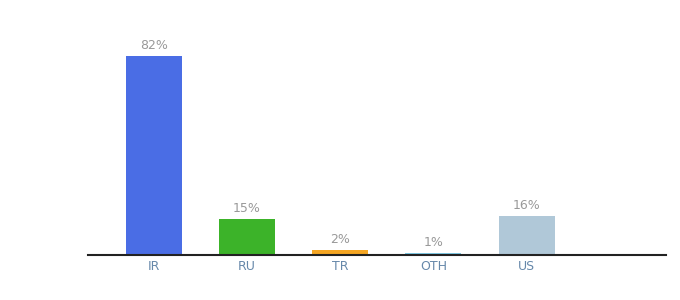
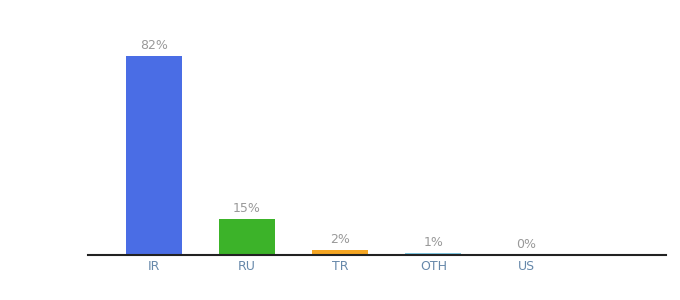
US: 16% -> 0%
